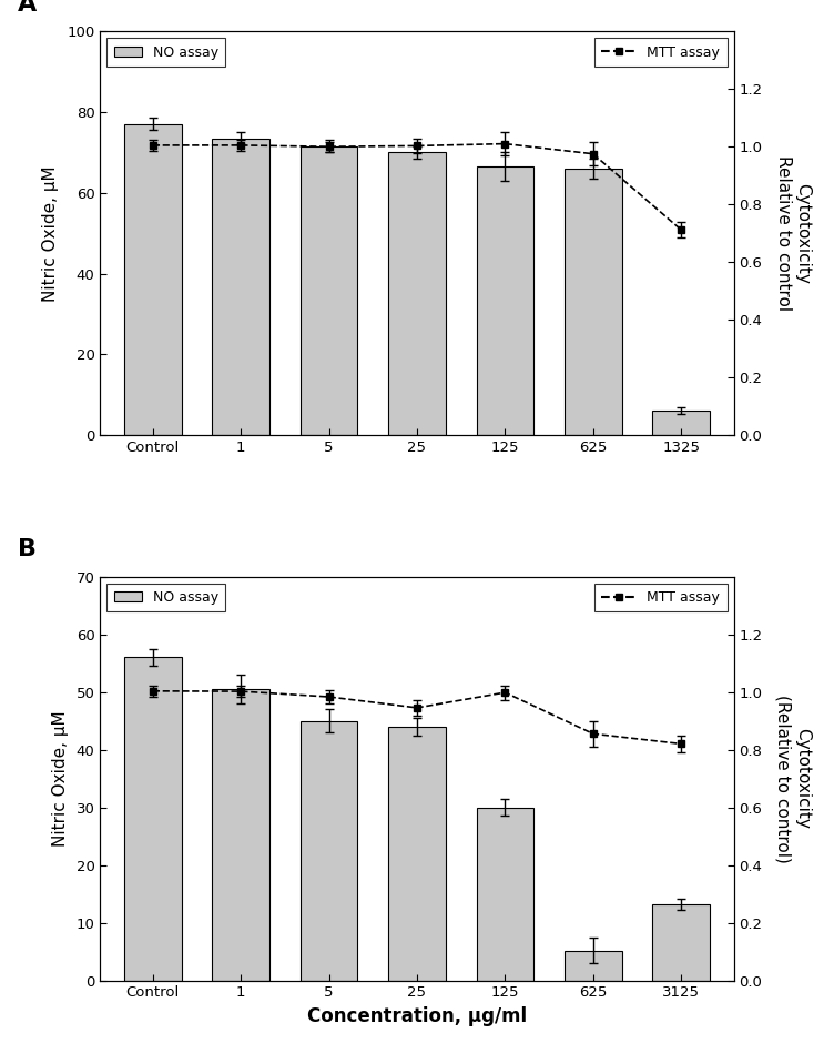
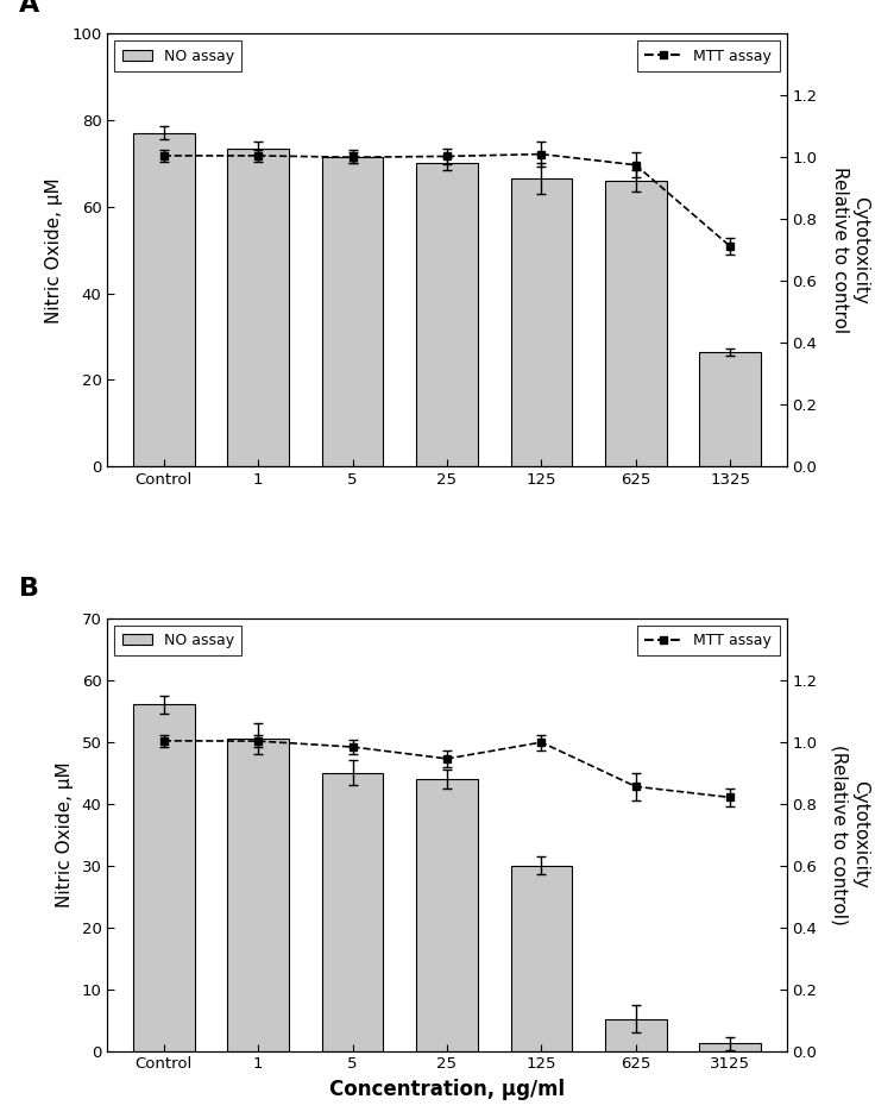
NO assay/1325: 6.0 -> 26.5
NO assay/3125: 13.2 -> 1.2
